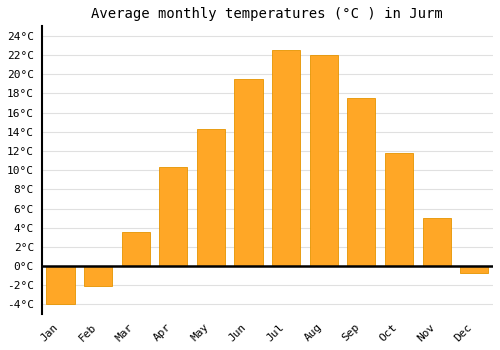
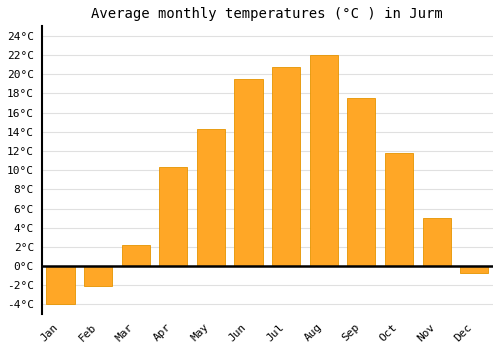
Mar: 3.5°C -> 2.2°C
Jul: 22.5°C -> 20.8°C
